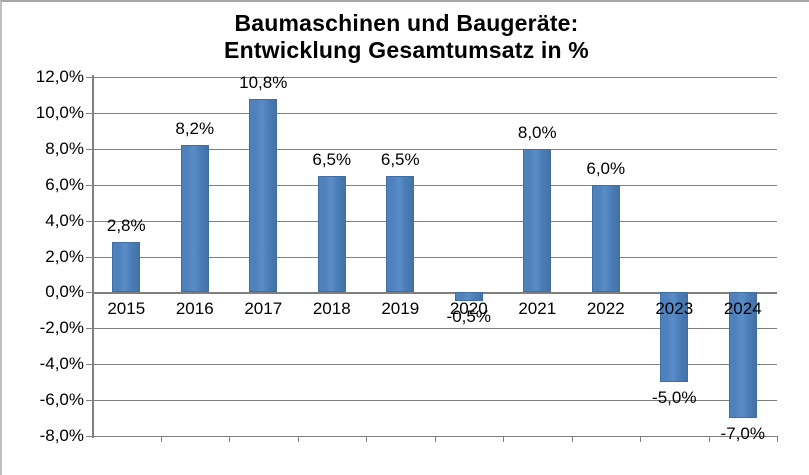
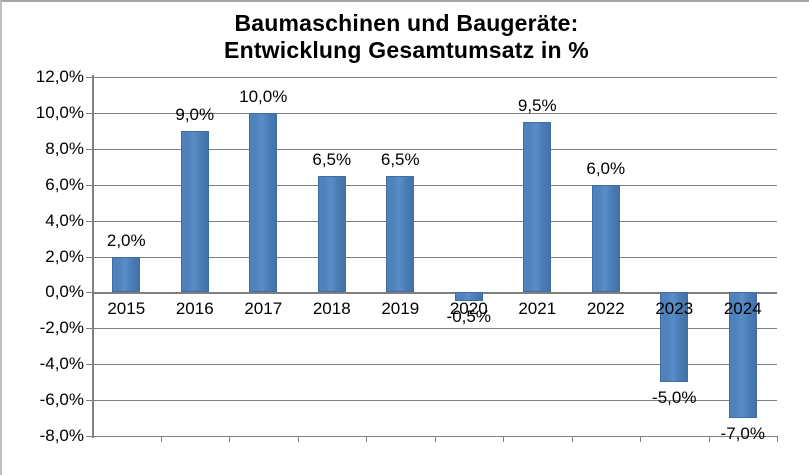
2015: 2,8% -> 2,0%
2016: 8,2% -> 9,0%
2017: 10,8% -> 10,0%
2021: 8,0% -> 9,5%
